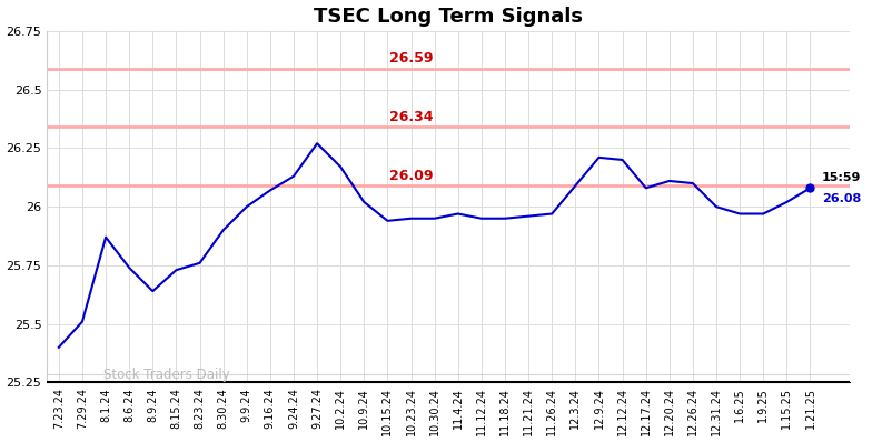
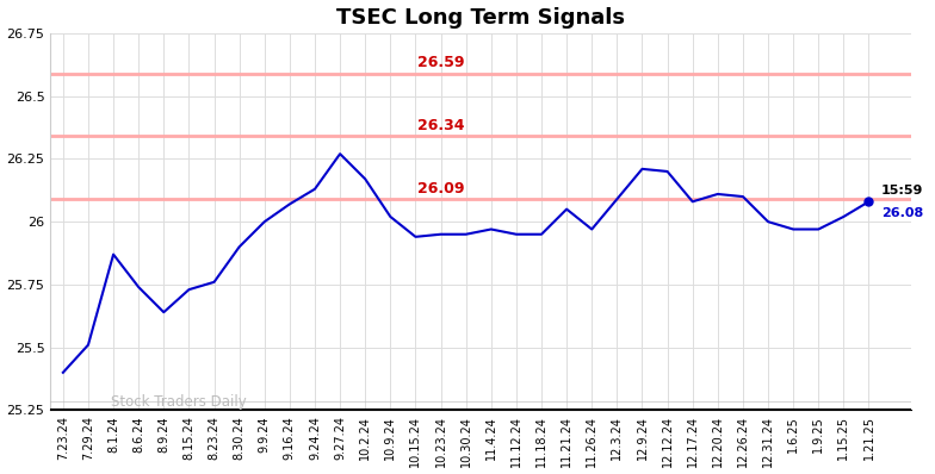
11.21.24: 25.96 -> 26.05
